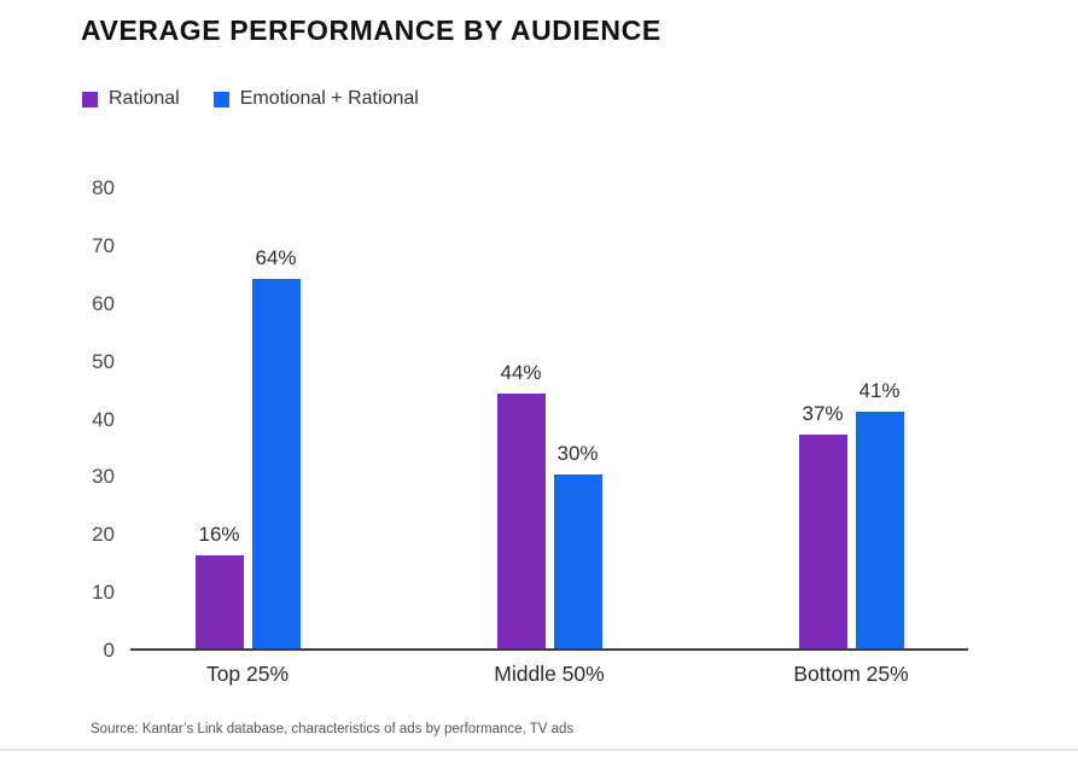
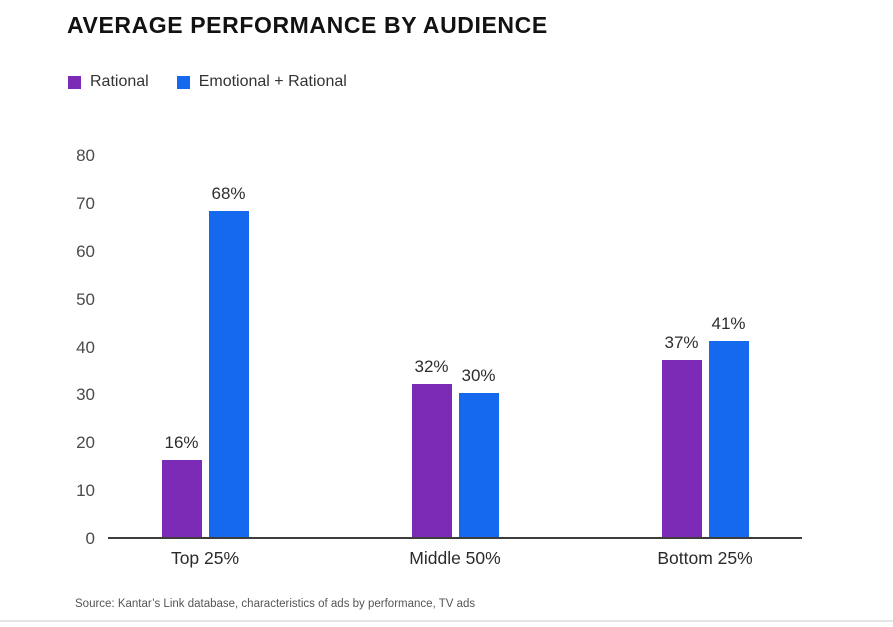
Emotional + Rational/Top 25%: 64% -> 68%
Rational/Middle 50%: 44% -> 32%
